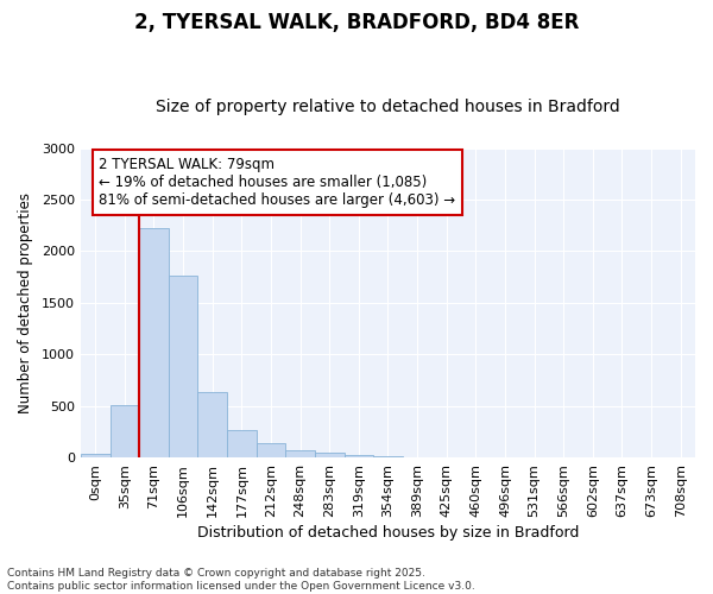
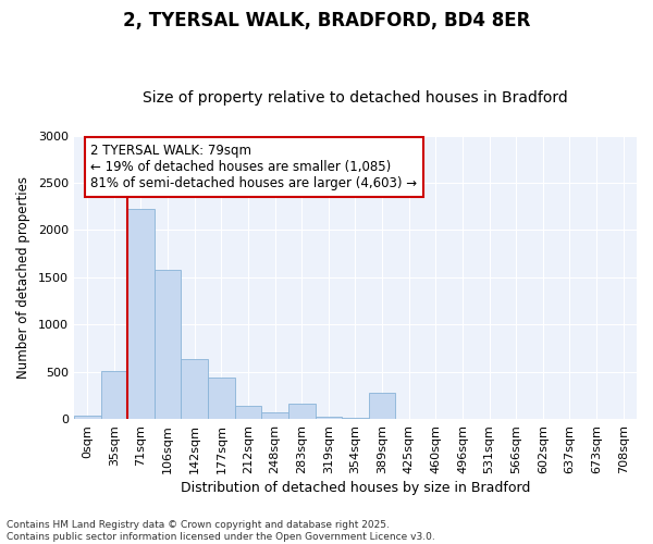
106sqm: 1760 -> 1580
177sqm: 260 -> 440
283sqm: 50 -> 160
389sqm: 0 -> 280
